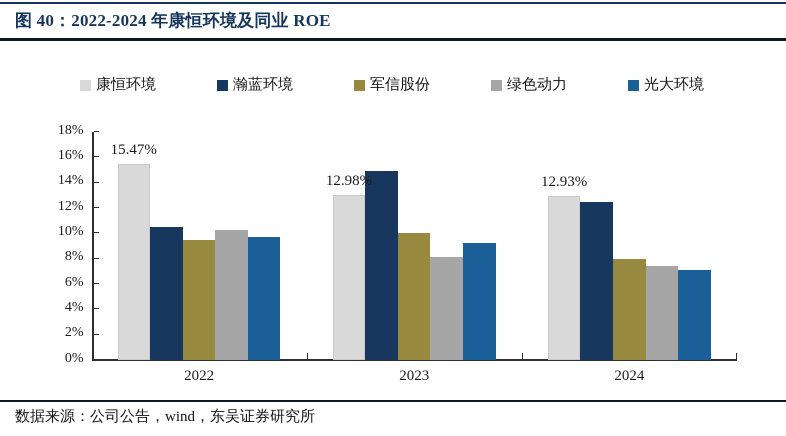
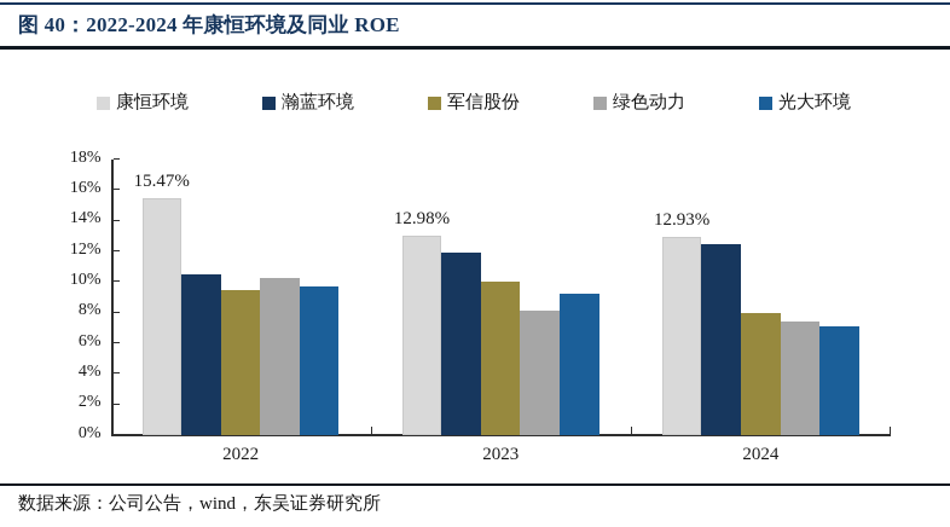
瀚蓝环境/2023: 14.9% -> 11.9%
